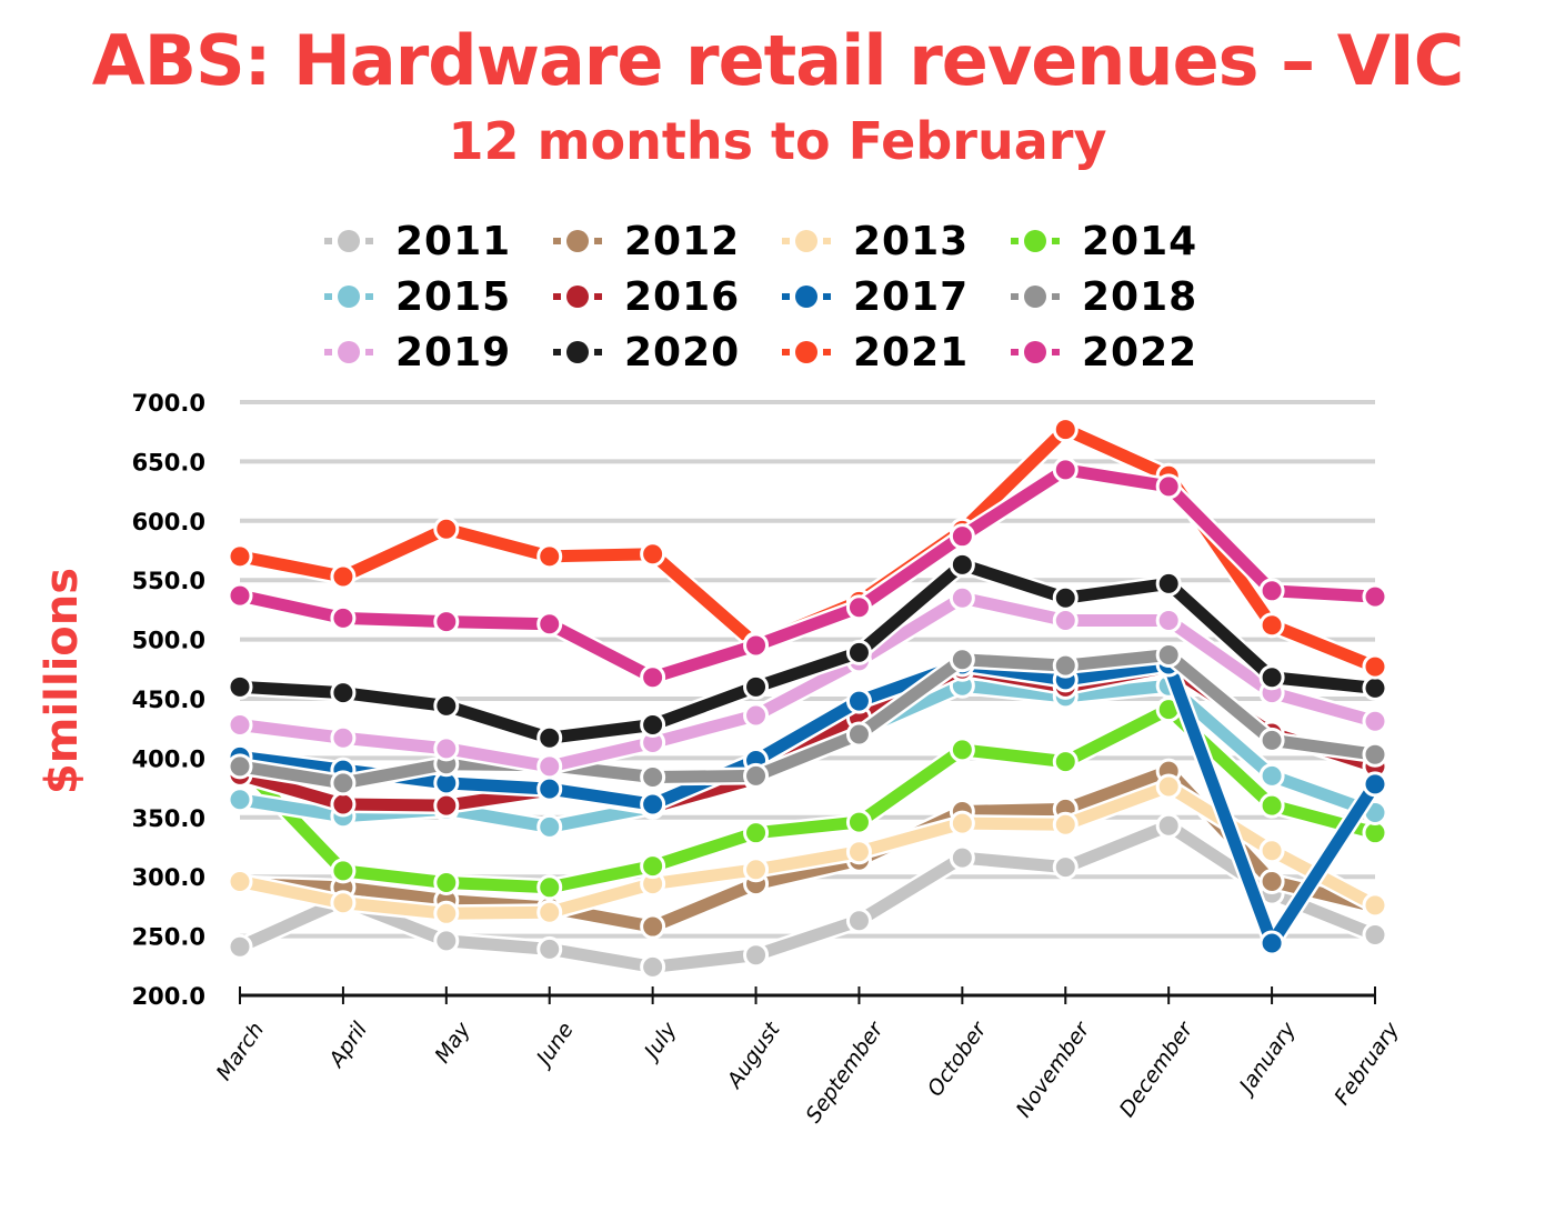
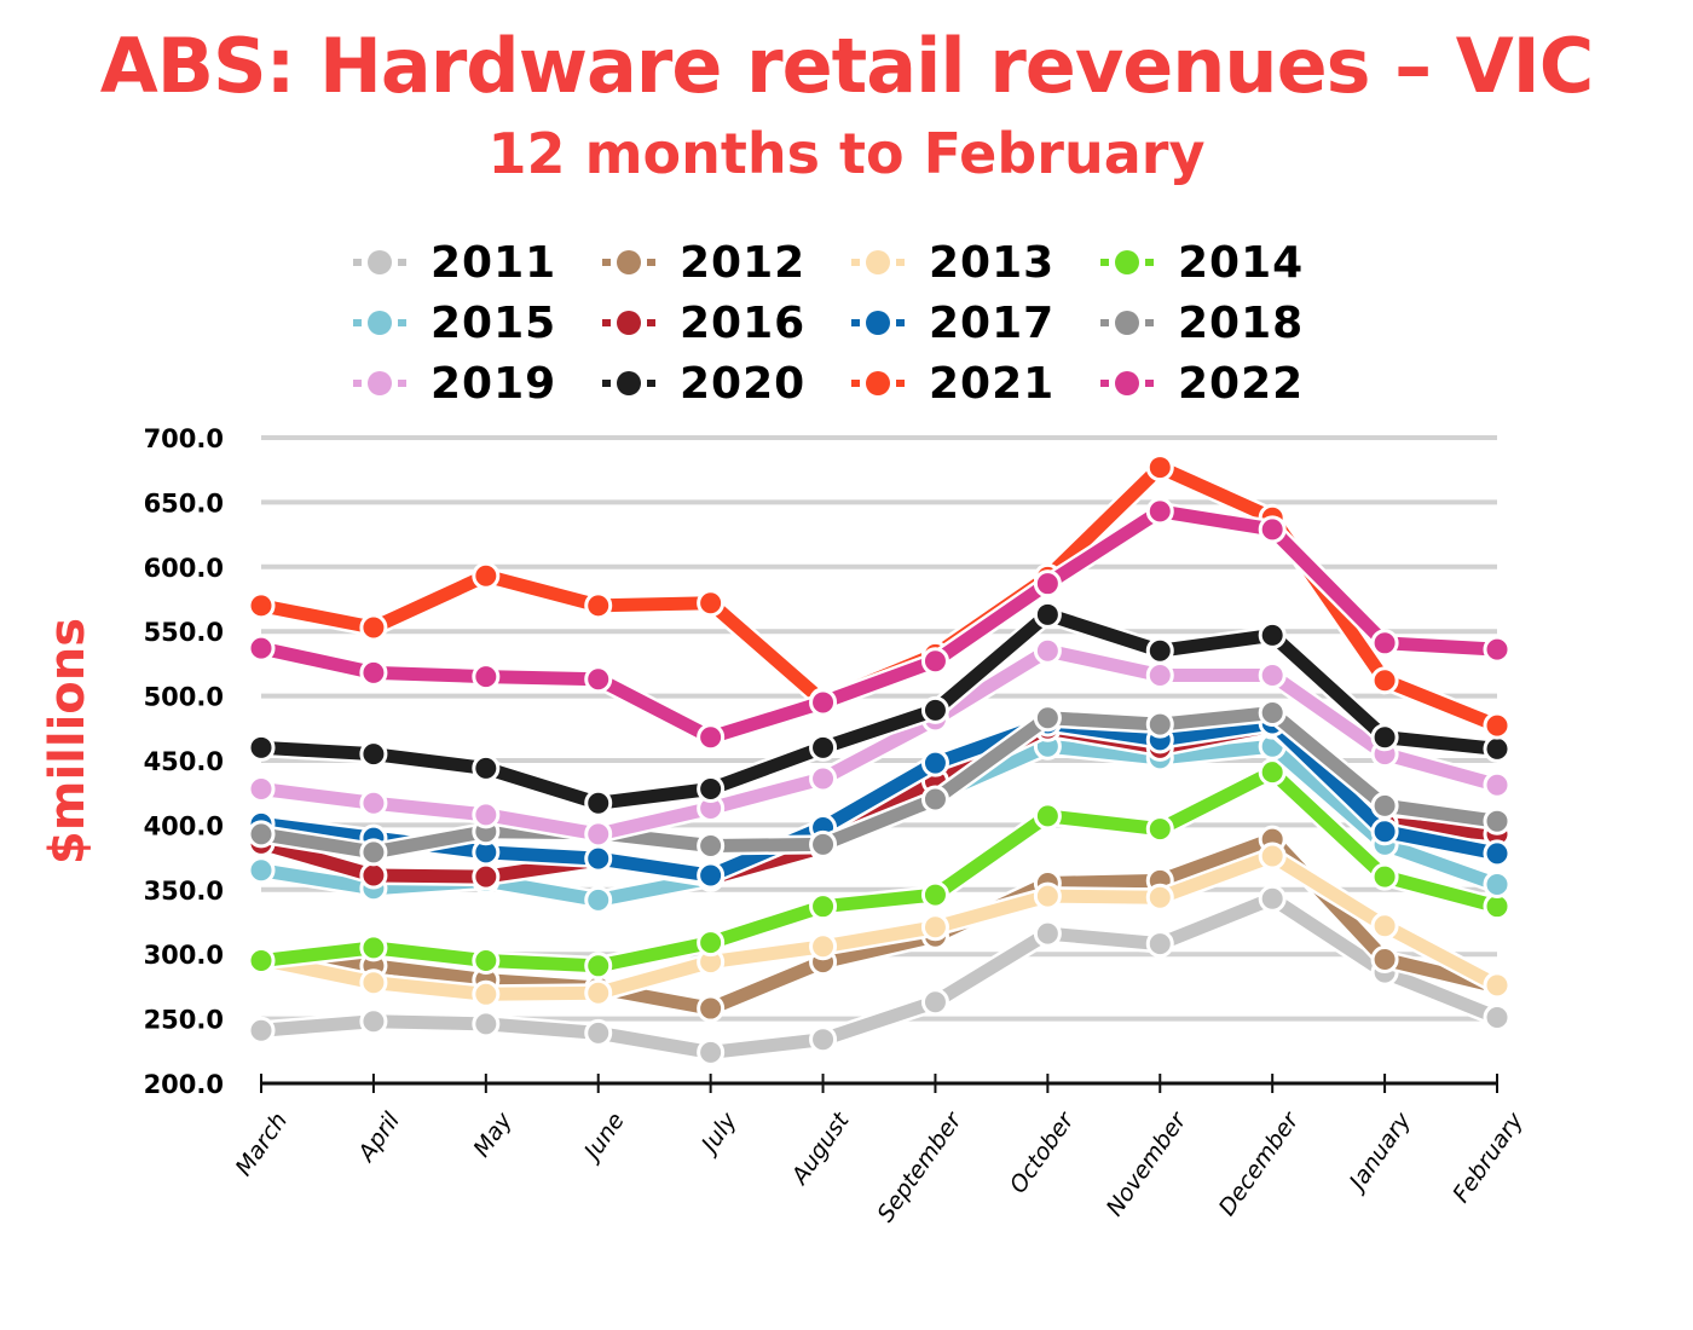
2014/March: 396 -> 295
2011/April: 280 -> 248
2016/January: 421 -> 401
2017/January: 244 -> 395
